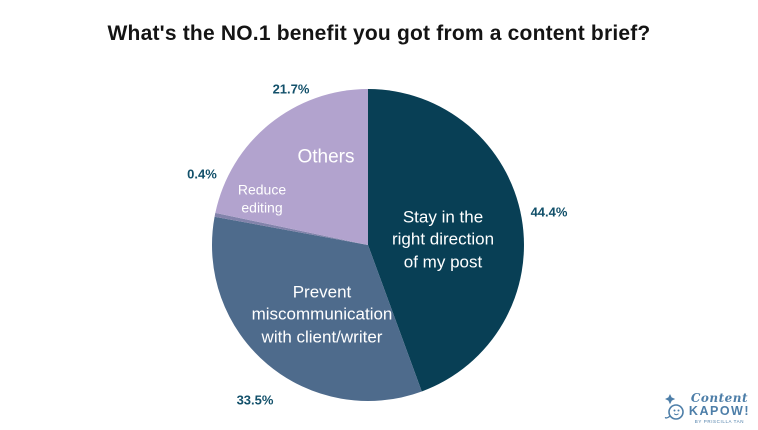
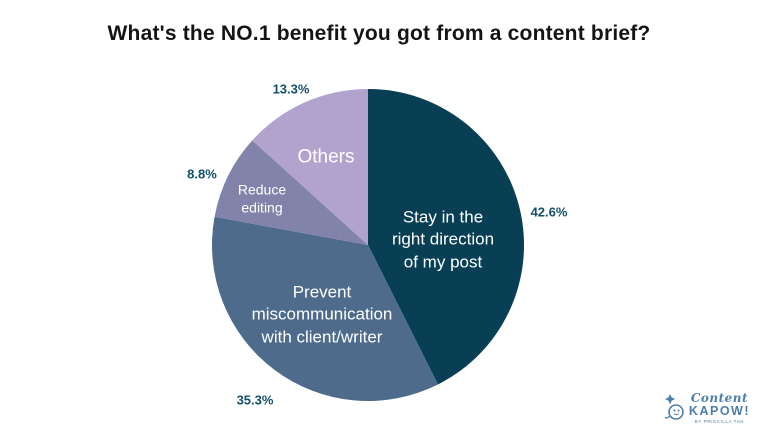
Stay in the right direction of my post: 44.4% -> 42.6%
Prevent miscommunication with client/writer: 33.5% -> 35.3%
Reduce editing: 0.4% -> 8.8%
Others: 21.7% -> 13.3%
